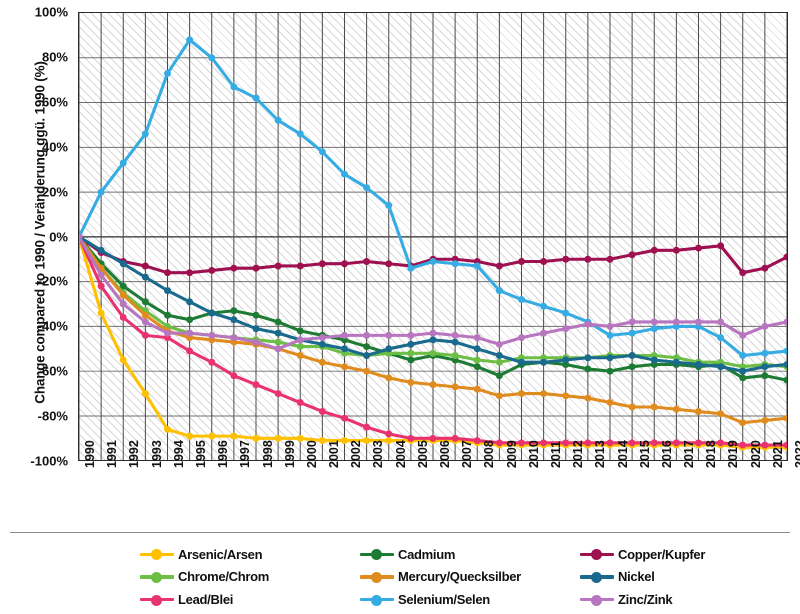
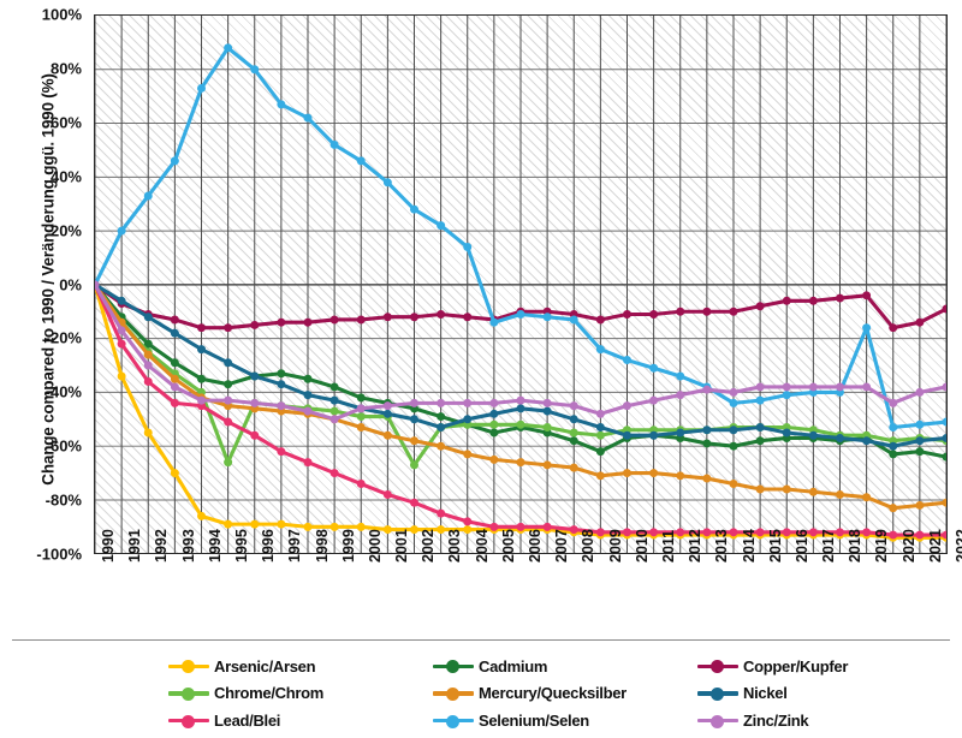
Chrome/Chrom/1995: -43% -> -66%
Chrome/Chrom/2002: -52% -> -67%
Selenium/Selen/2019: -45% -> -16%
